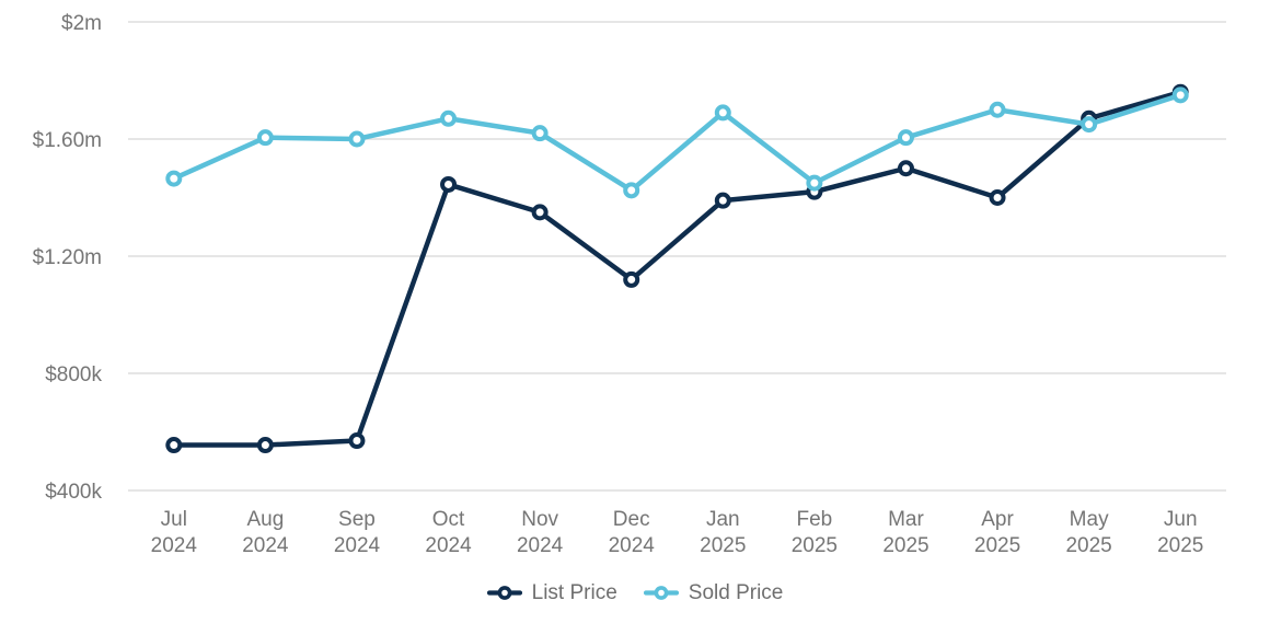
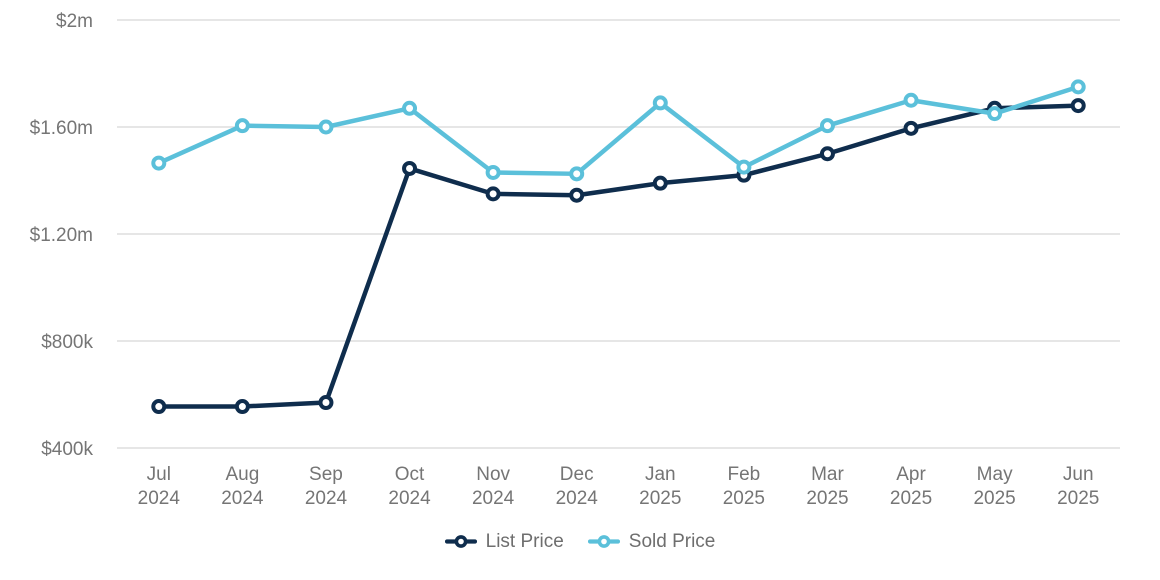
Sold Price/Nov 2024: $1.62m -> $1.43m
List Price/Dec 2024: $1.12m -> $1.34m
List Price/Apr 2025: $1.40m -> $1.60m
List Price/Jun 2025: $1.76m -> $1.68m
